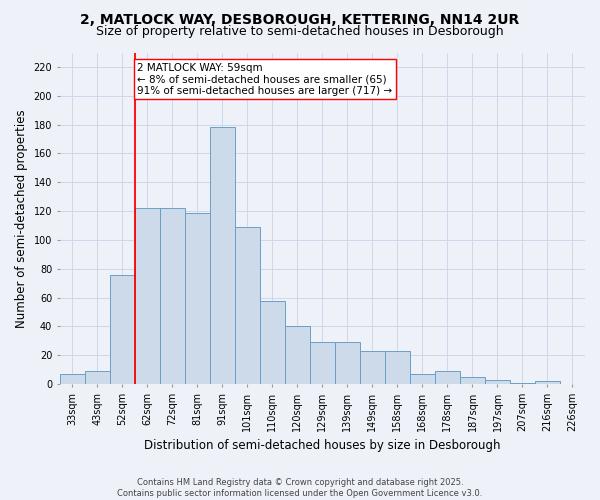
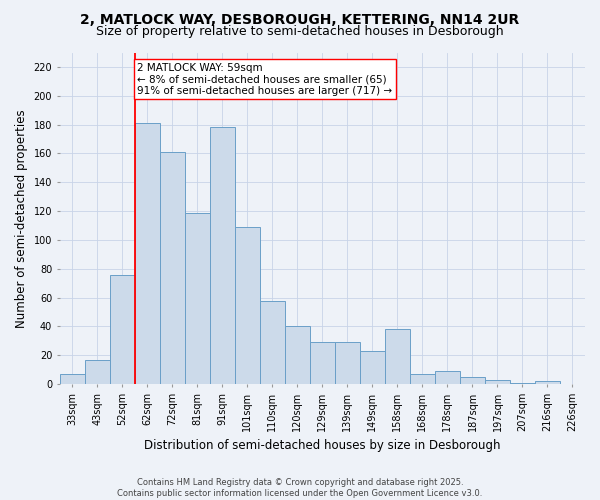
43sqm: 9 -> 17
62sqm: 122 -> 181
72sqm: 122 -> 161
158sqm: 23 -> 38
